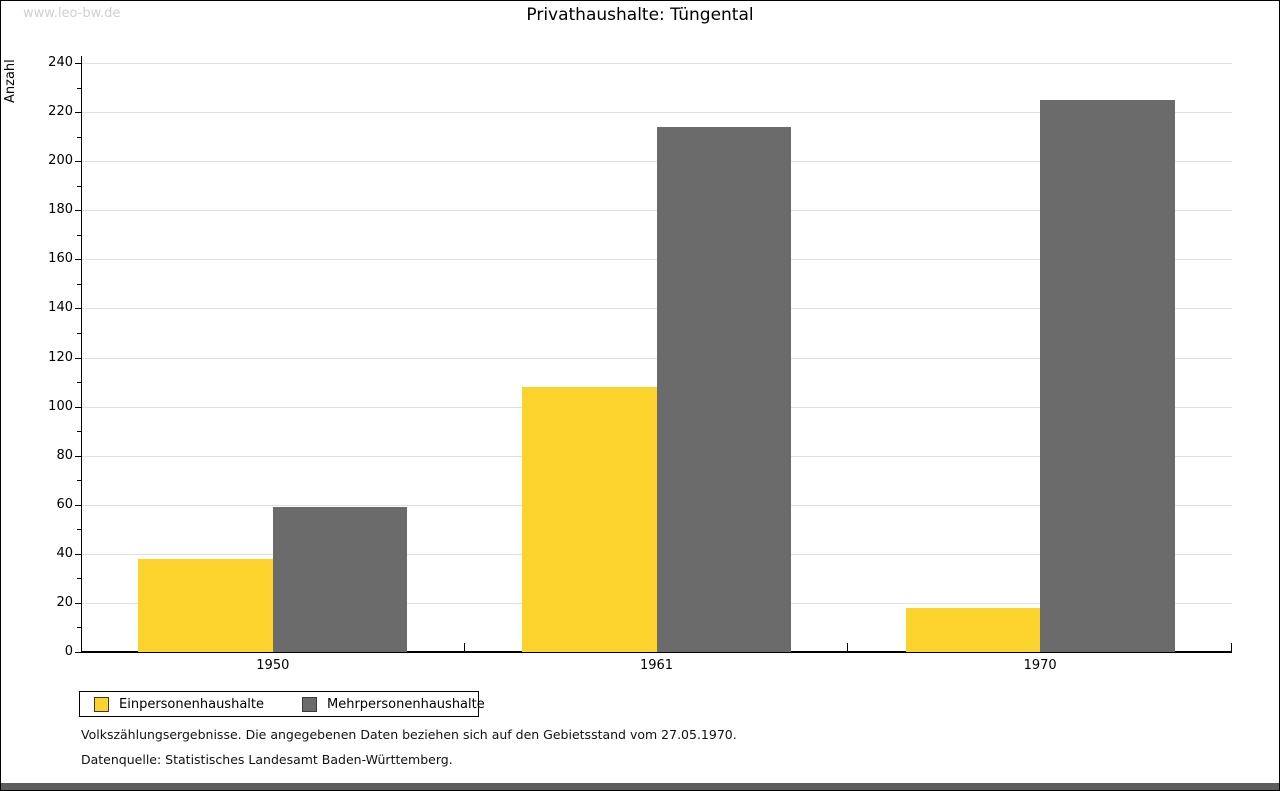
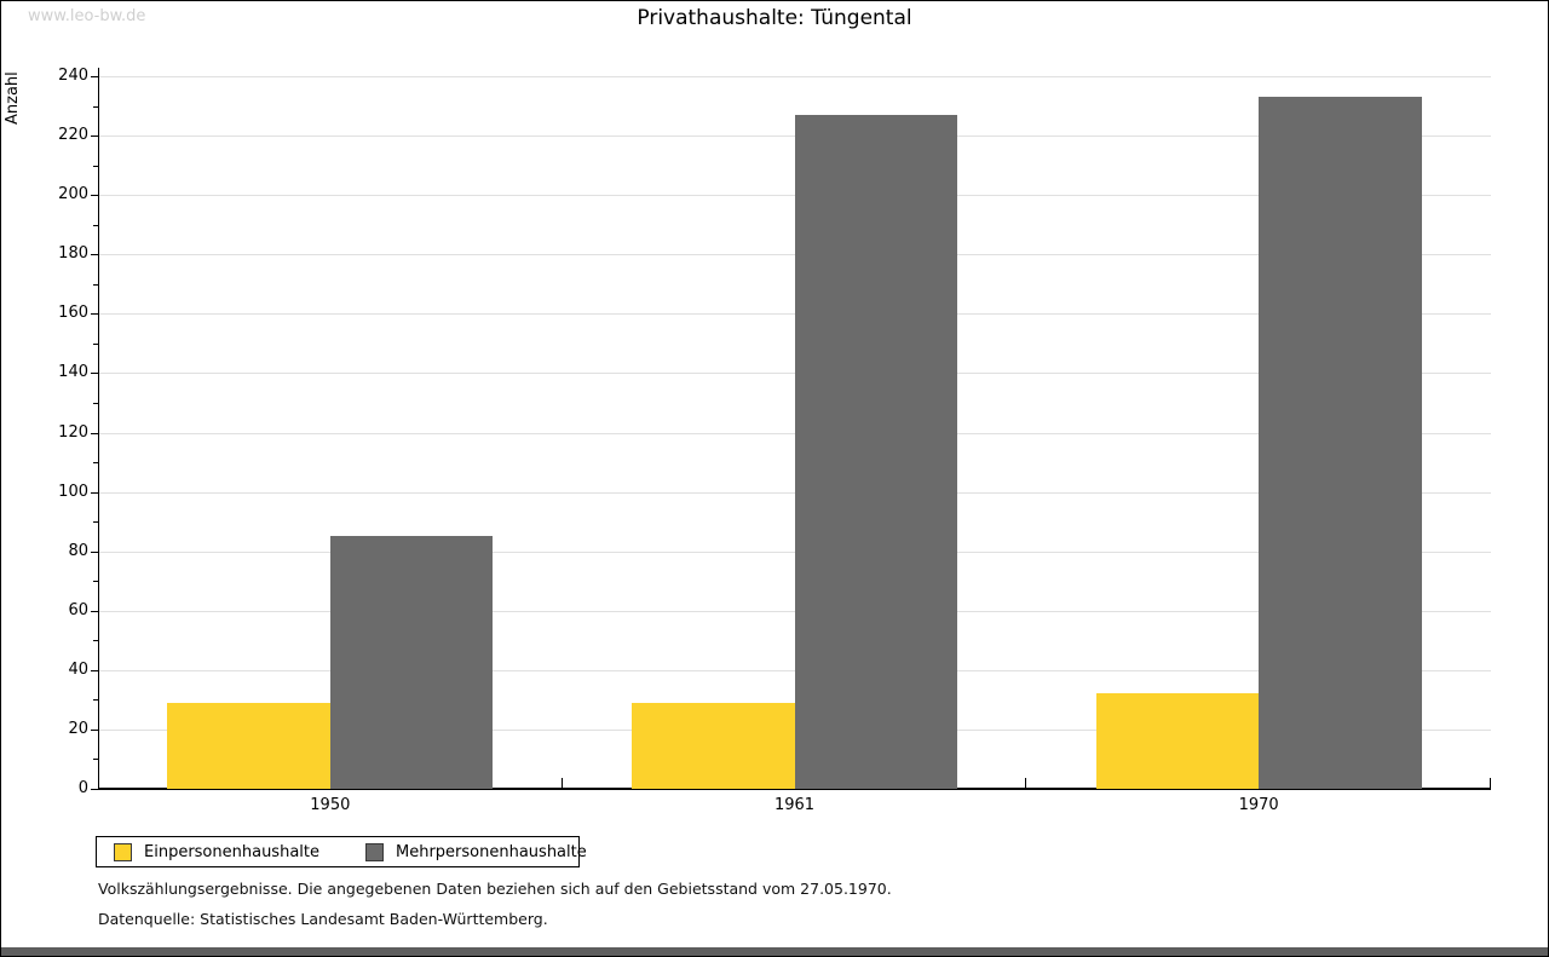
Einpersonenhaushalte/1950: 38 -> 29
Mehrpersonenhaushalte/1950: 59 -> 85
Einpersonenhaushalte/1961: 108 -> 29
Mehrpersonenhaushalte/1961: 214 -> 227
Einpersonenhaushalte/1970: 18 -> 32
Mehrpersonenhaushalte/1970: 225 -> 233
